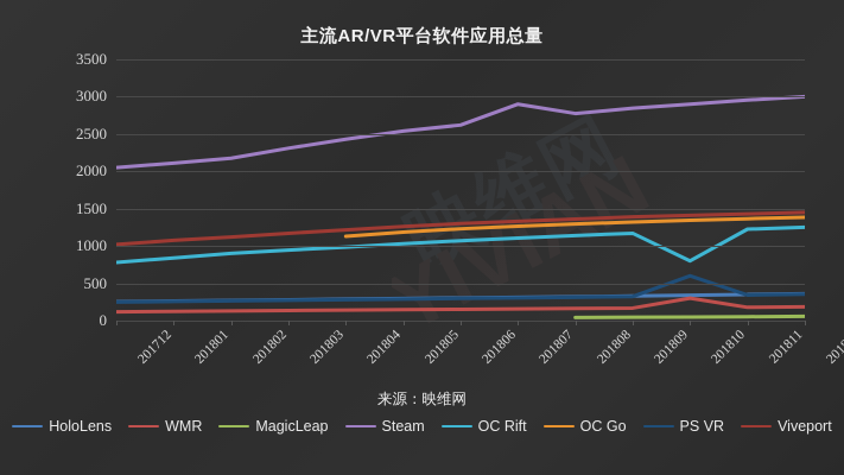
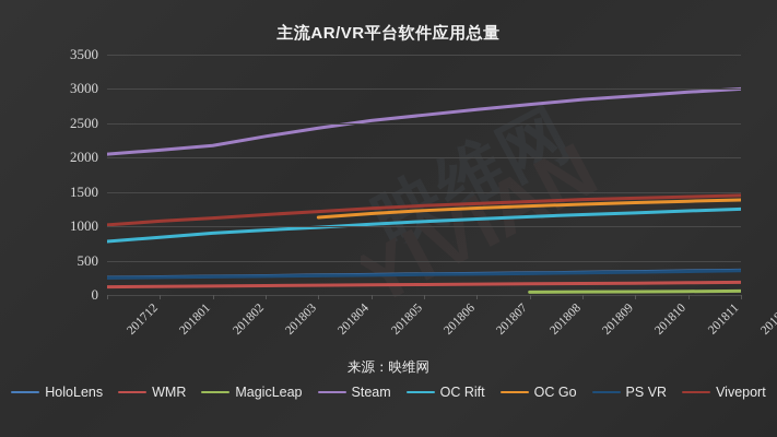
Steam/201807: 2900 -> 2700
WMR/201810: 300 -> 200
OC Rift/201810: 800 -> 1200
PS VR/201810: 600 -> 300
